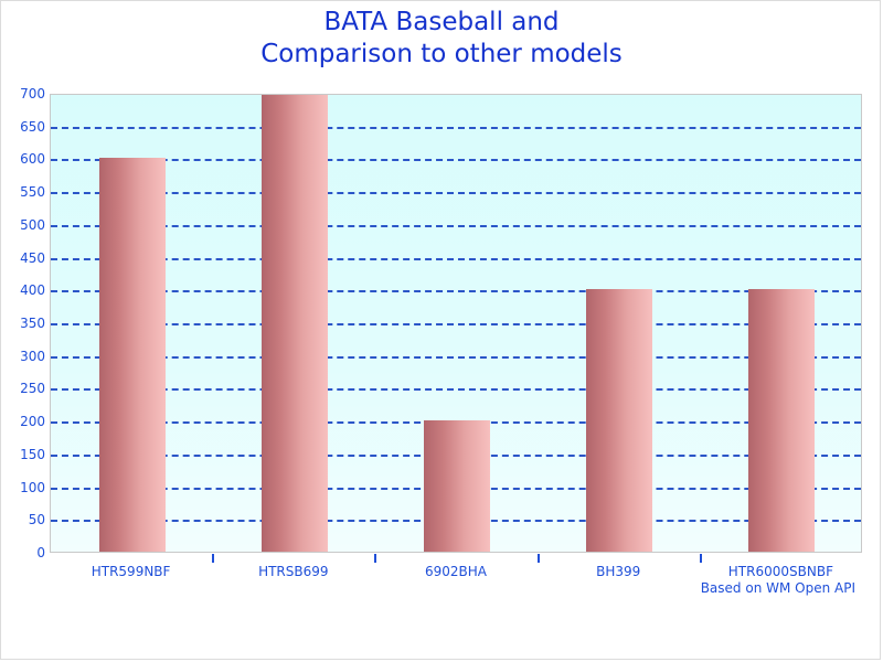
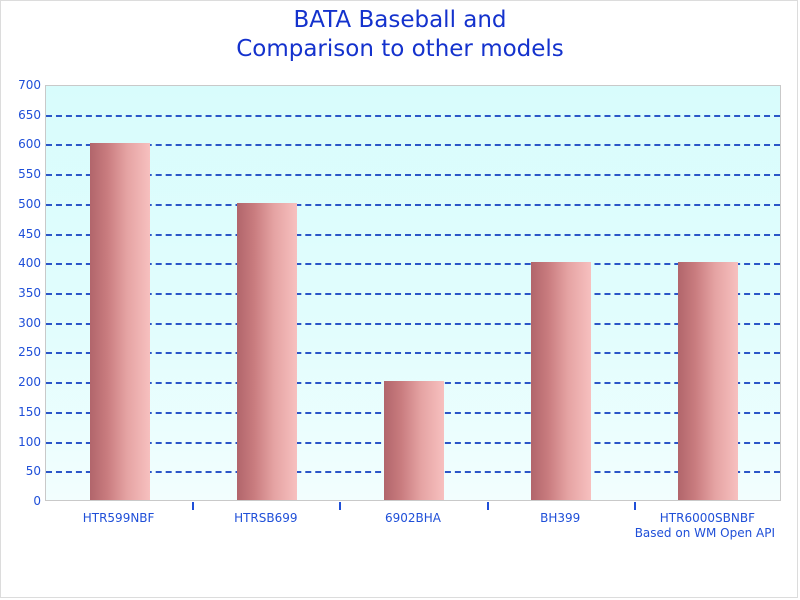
HTRSB699: 700 -> 500
